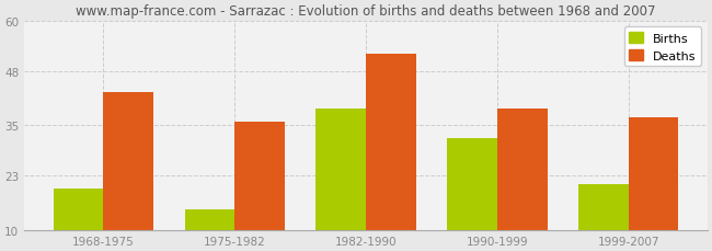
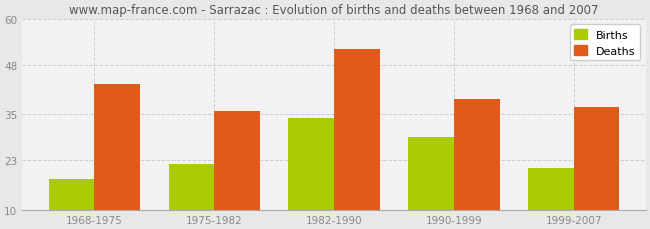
Births/1968-1975: 20 -> 18
Births/1975-1982: 15 -> 22
Births/1982-1990: 39 -> 34
Births/1990-1999: 32 -> 29
